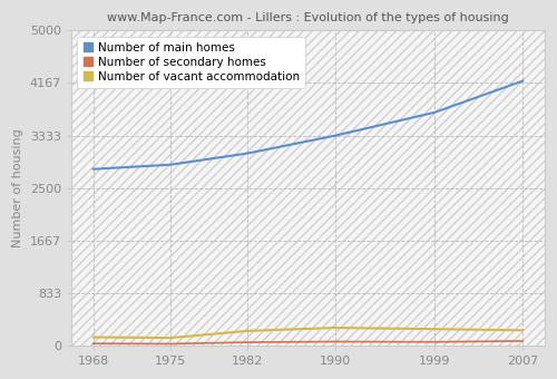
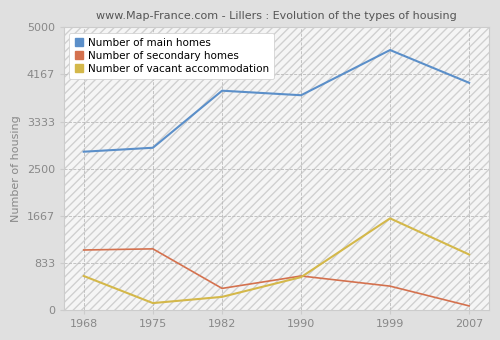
Number of secondary homes/1968: 30 -> 1060
Number of vacant accommodation/1968: 130 -> 600
Number of secondary homes/1975: 20 -> 1080
Number of main homes/1982: 3050 -> 3880
Number of secondary homes/1982: 50 -> 380
Number of main homes/1990: 3330 -> 3800
Number of secondary homes/1990: 60 -> 600
Number of vacant accommodation/1990: 280 -> 580
Number of main homes/1999: 3700 -> 4600
Number of secondary homes/1999: 60 -> 420
Number of vacant accommodation/1999: 260 -> 1620
Number of main homes/2007: 4200 -> 4020
Number of vacant accommodation/2007: 240 -> 980
